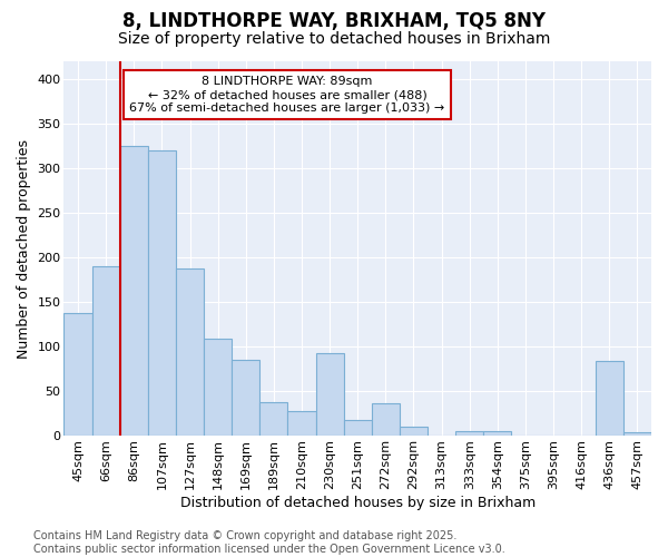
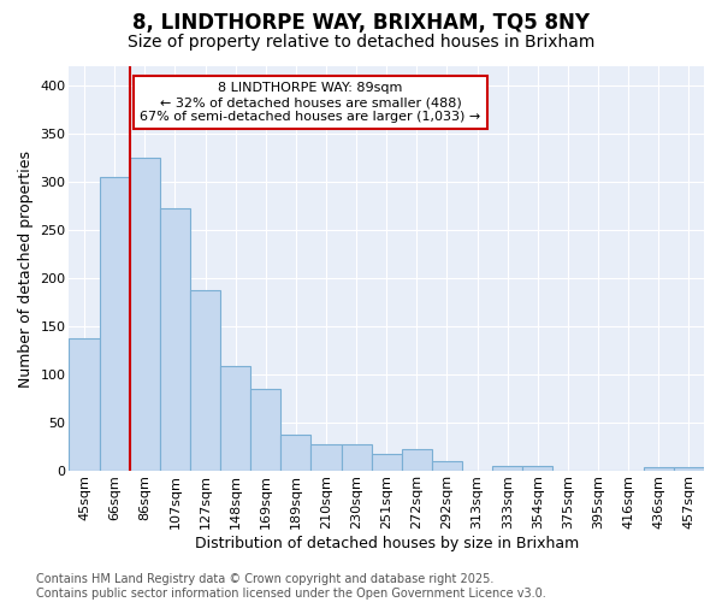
66sqm: 190 -> 305
107sqm: 320 -> 273
230sqm: 92 -> 27
272sqm: 36 -> 22
436sqm: 84 -> 4
